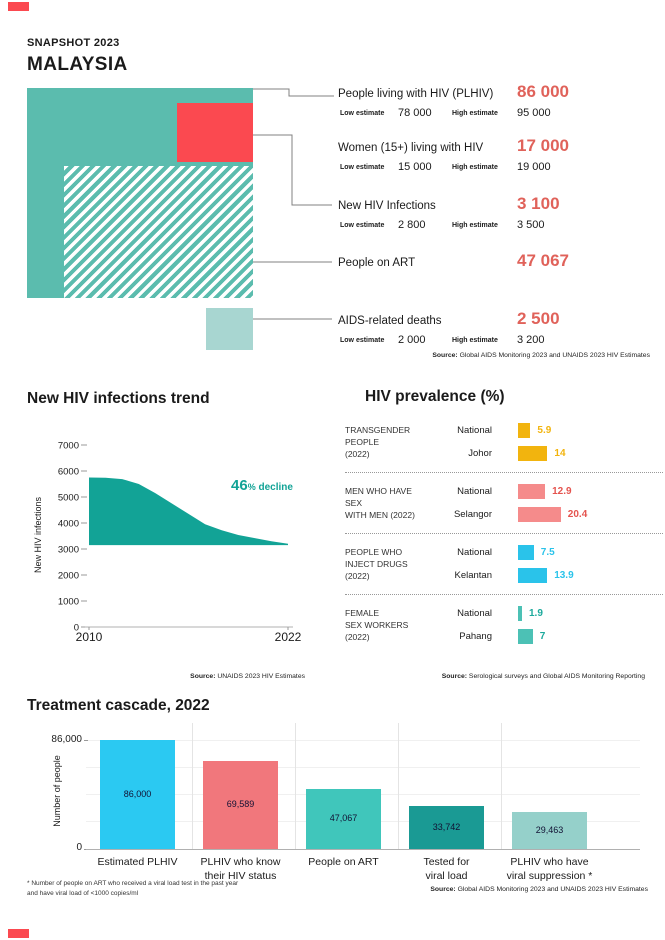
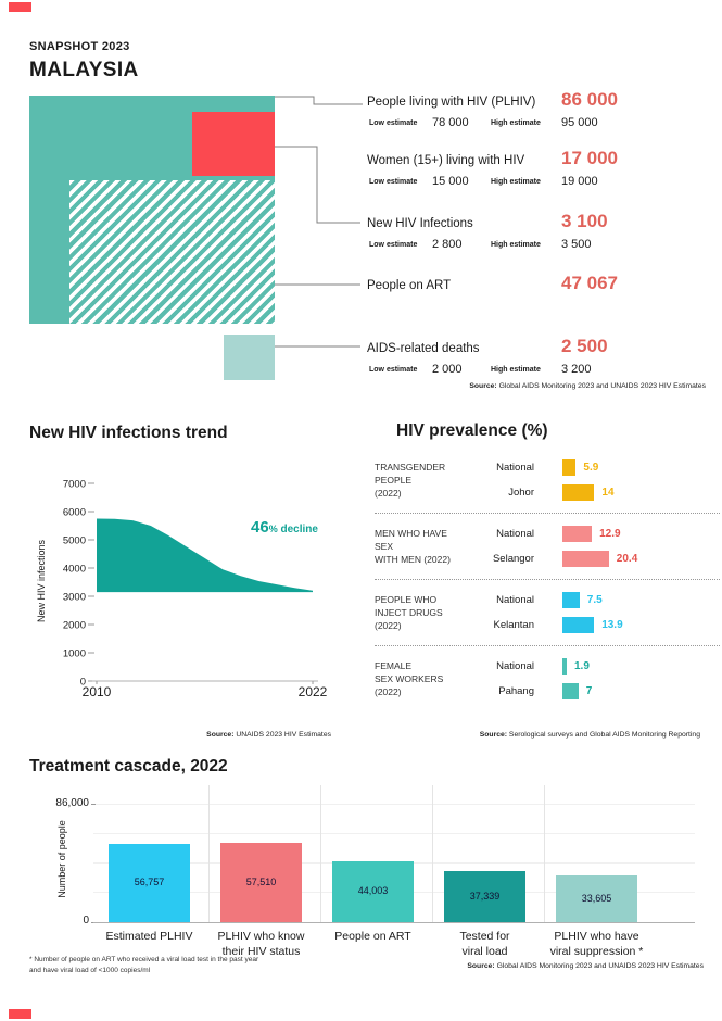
Treatment cascade, 2022/Estimated PLHIV: 86,000 -> 56,757
Treatment cascade, 2022/PLHIV who know their HIV status: 69,589 -> 57,510
Treatment cascade, 2022/People on ART: 47,067 -> 44,003
Treatment cascade, 2022/Tested for viral load: 33,742 -> 37,339
Treatment cascade, 2022/PLHIV who have viral suppression *: 29,463 -> 33,605
